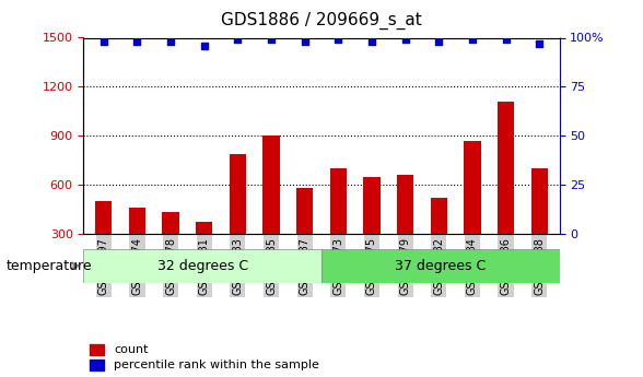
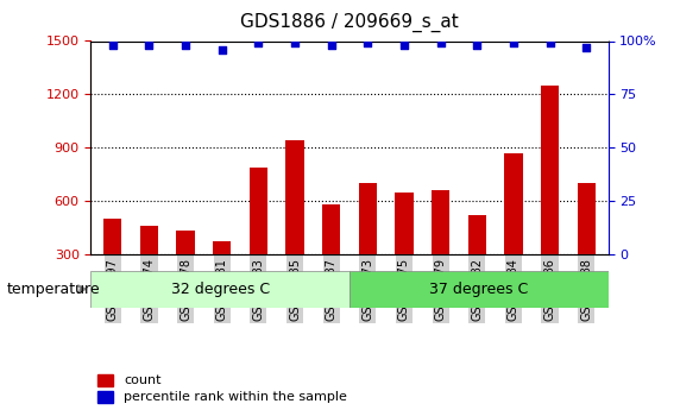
count/GSM99785: 900 -> 940
count/GSM99786: 1110 -> 1250
